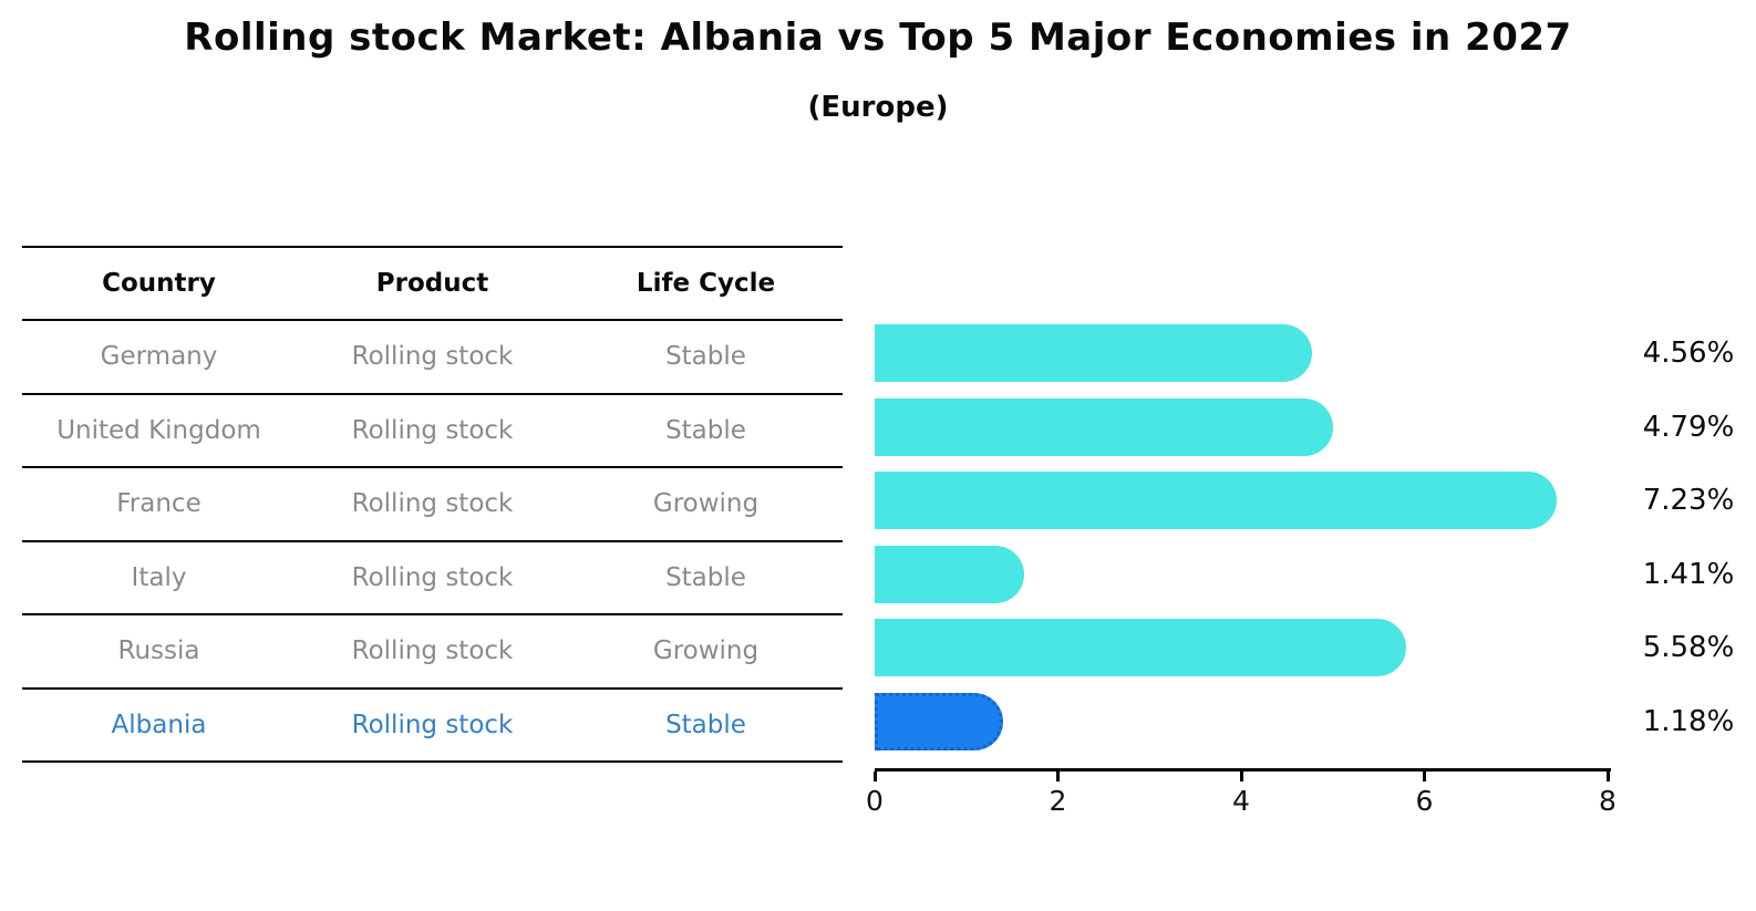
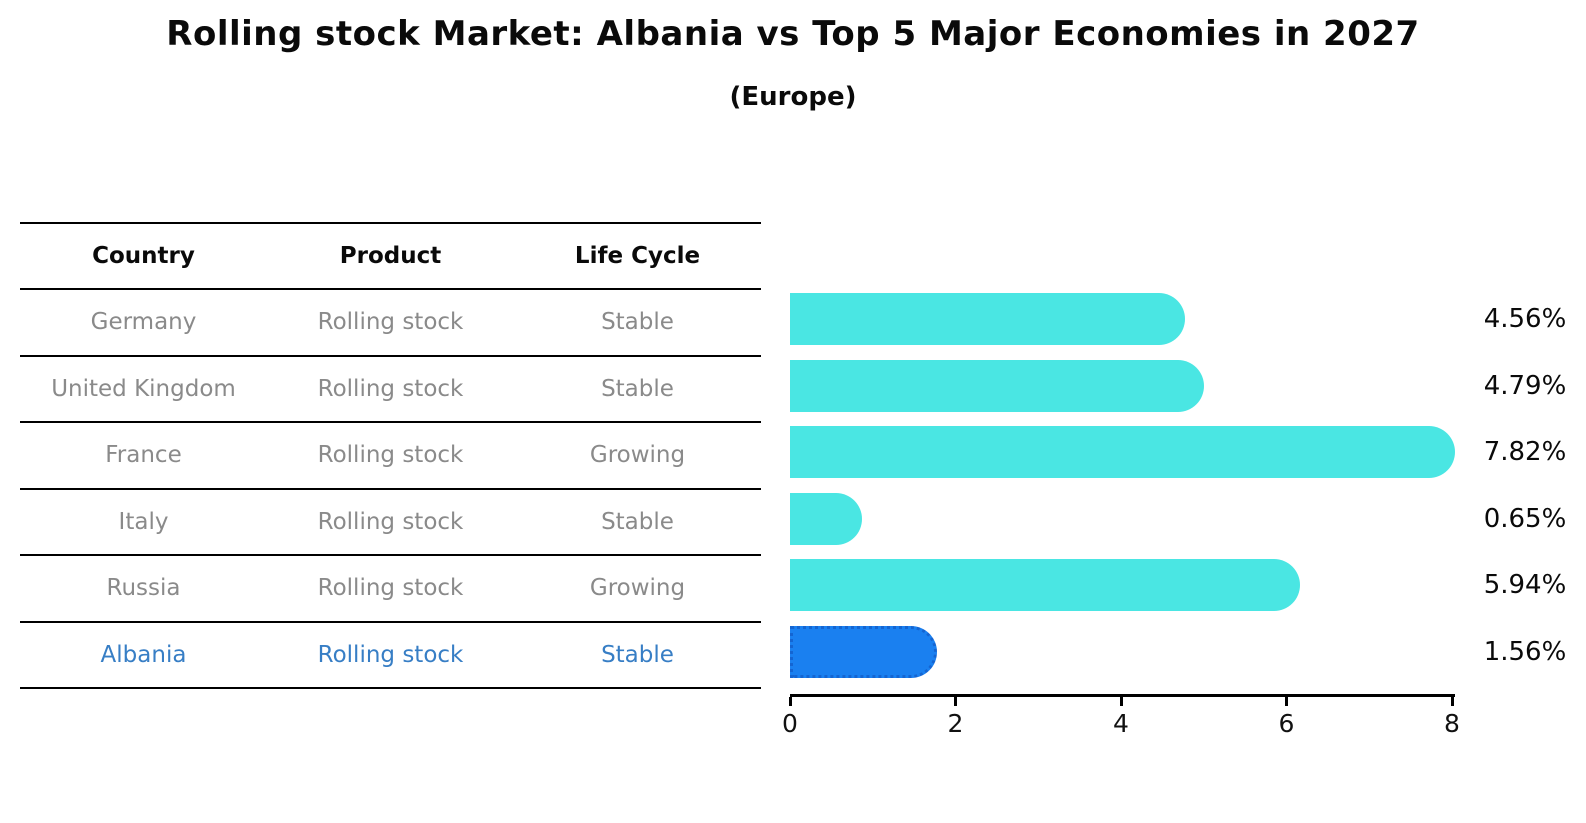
France: 7.23% -> 7.82%
Italy: 1.41% -> 0.65%
Russia: 5.58% -> 5.94%
Albania: 1.18% -> 1.56%
